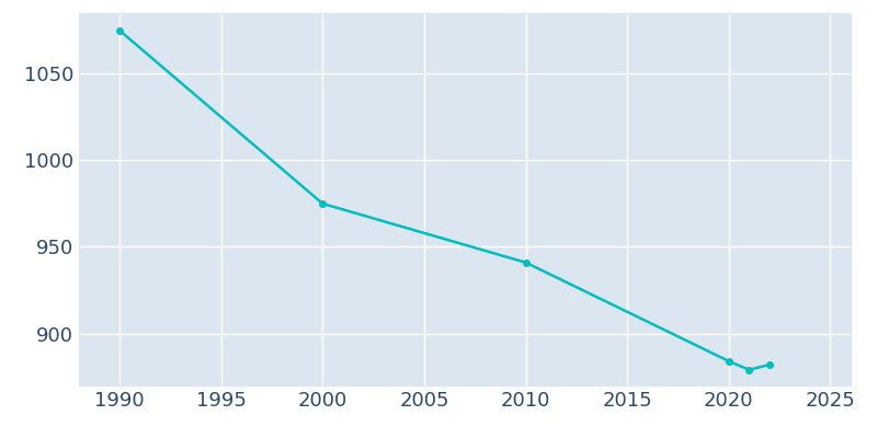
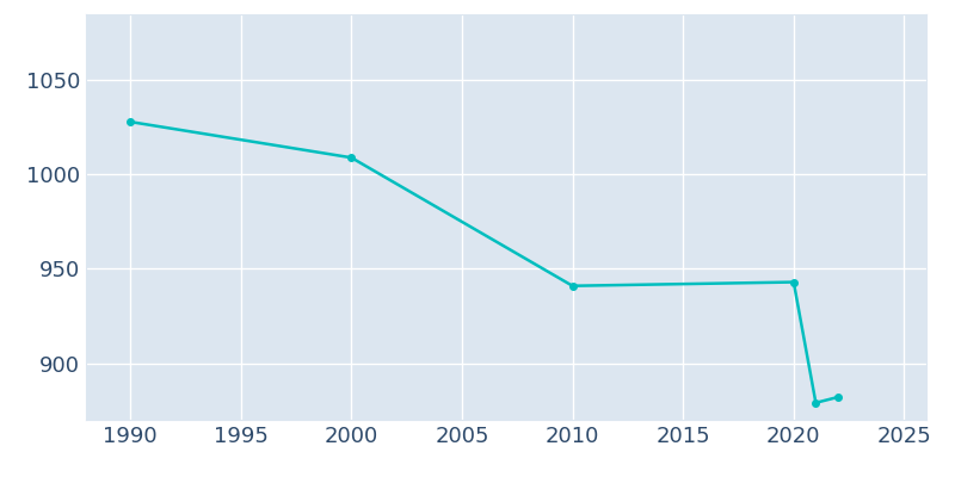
1990: 1075 -> 1028
2000: 975 -> 1009
2020: 884 -> 943
